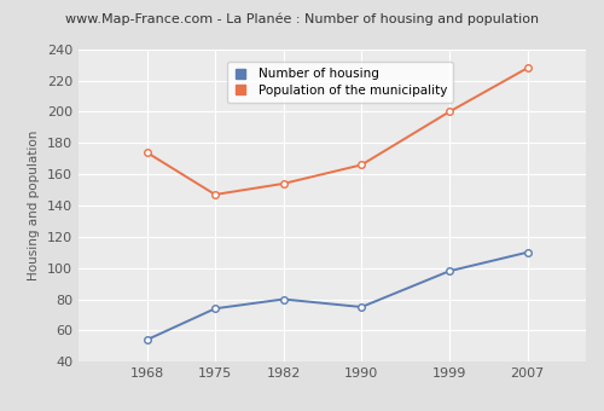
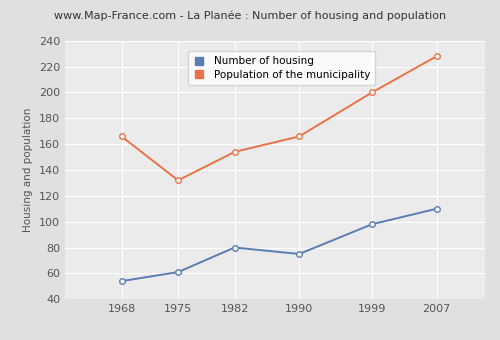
Population of the municipality/1968: 174 -> 166
Number of housing/1975: 74 -> 61
Population of the municipality/1975: 147 -> 132
